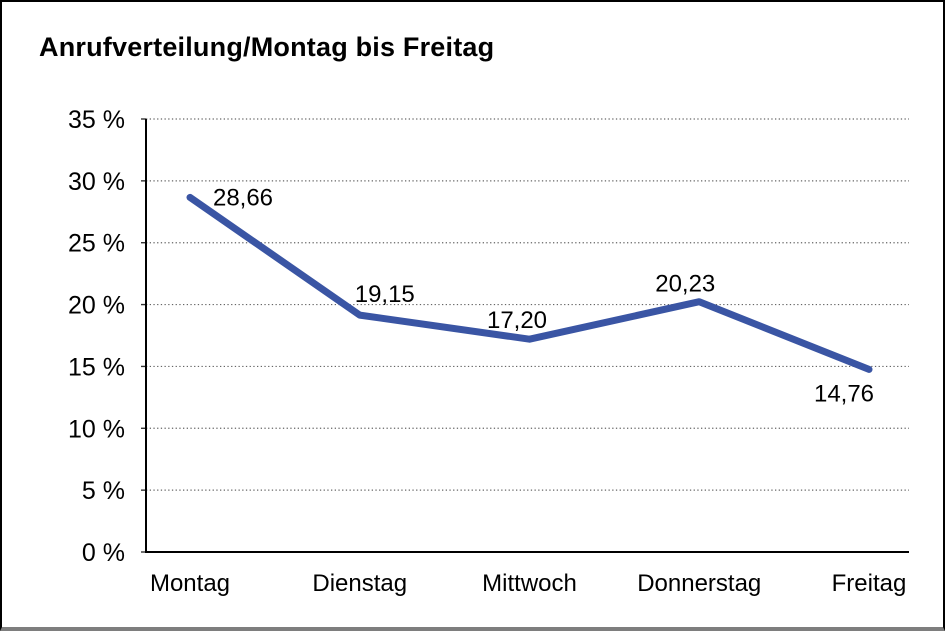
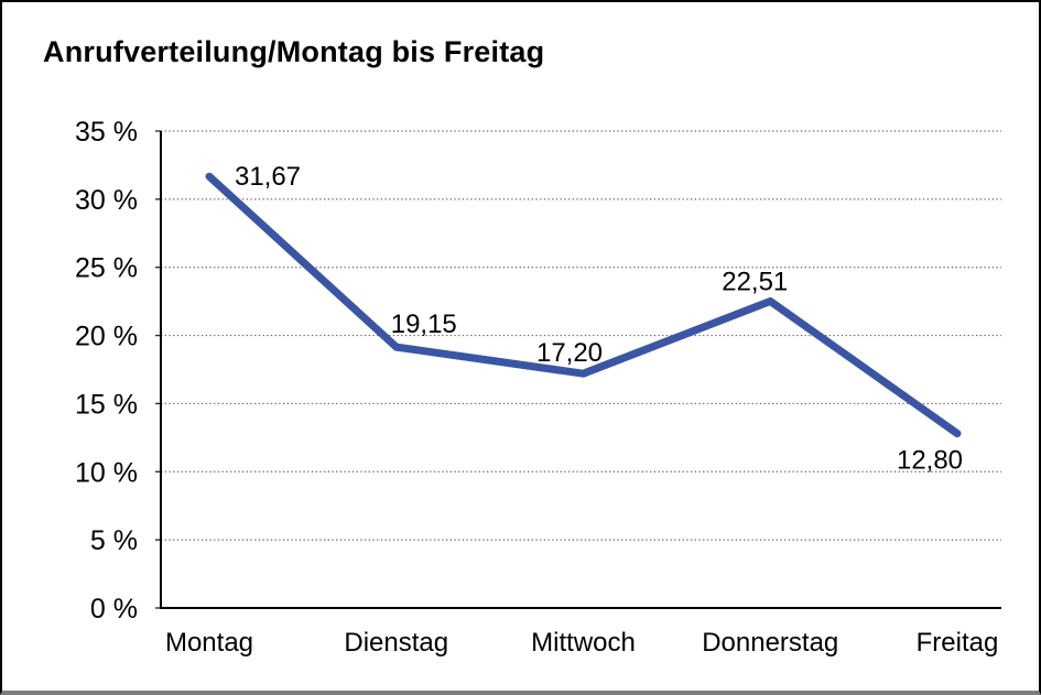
Montag: 28,66 -> 31,67
Donnerstag: 20,23 -> 22,51
Freitag: 14,76 -> 12,80
